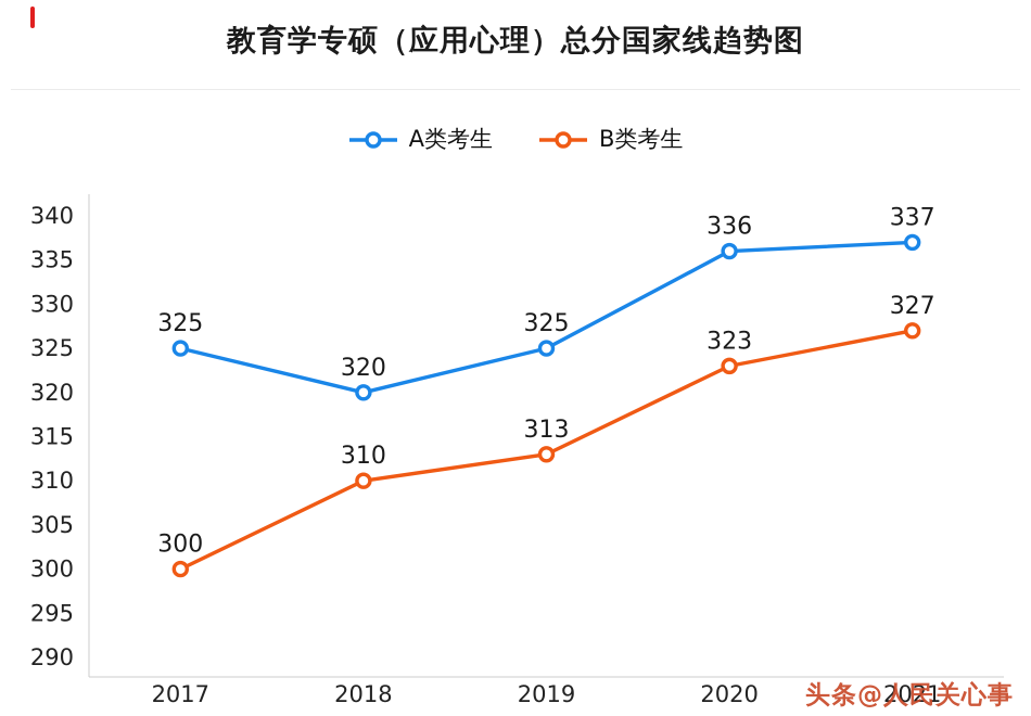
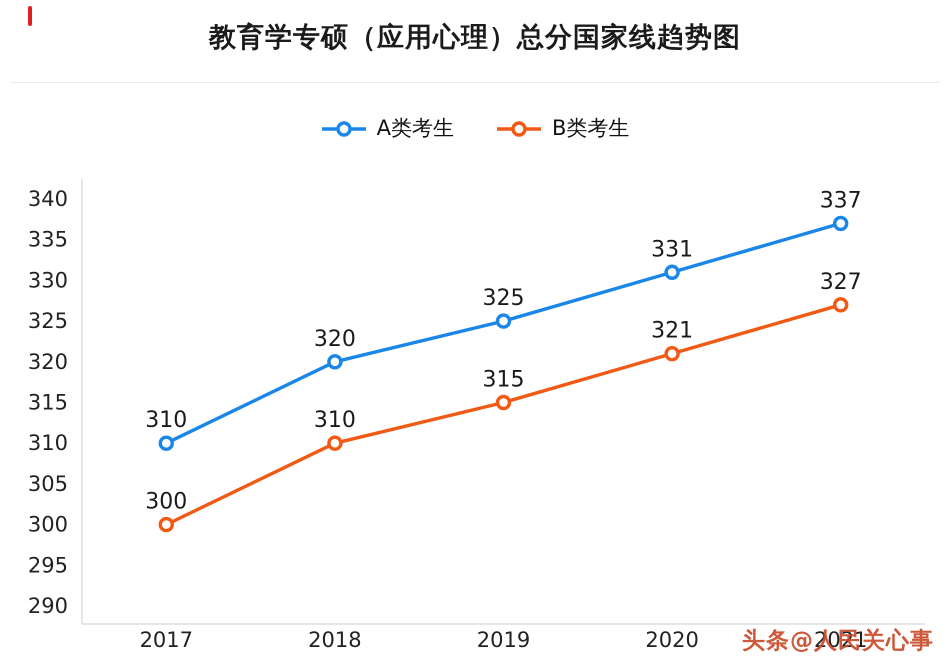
A类考生/2017: 325 -> 310
B类考生/2019: 313 -> 315
A类考生/2020: 336 -> 331
B类考生/2020: 323 -> 321
